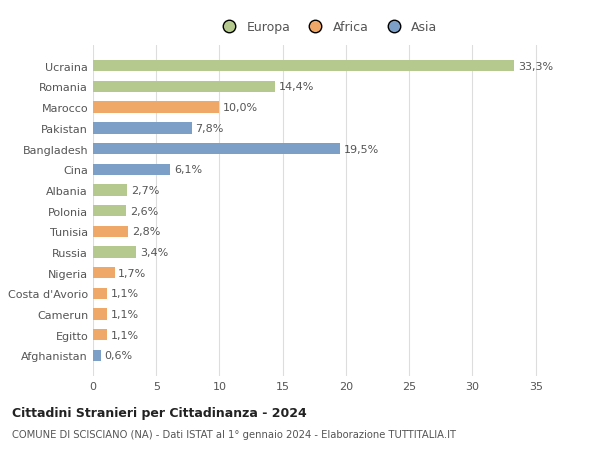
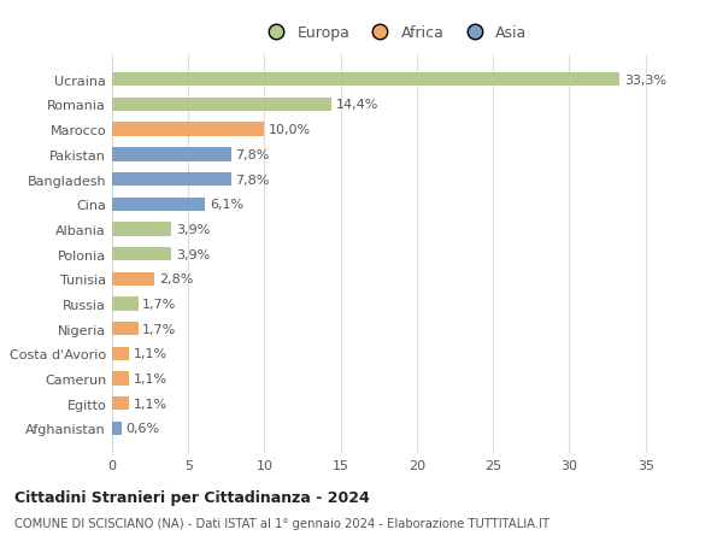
Bangladesh: 19,5% -> 7,8%
Albania: 2,7% -> 3,9%
Polonia: 2,6% -> 3,9%
Russia: 3,4% -> 1,7%
